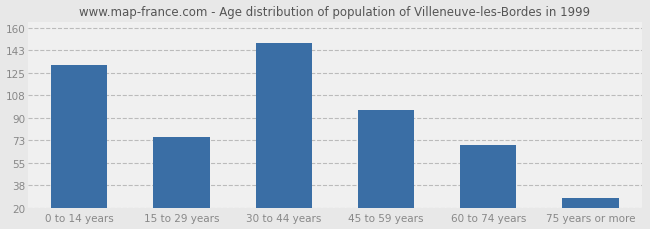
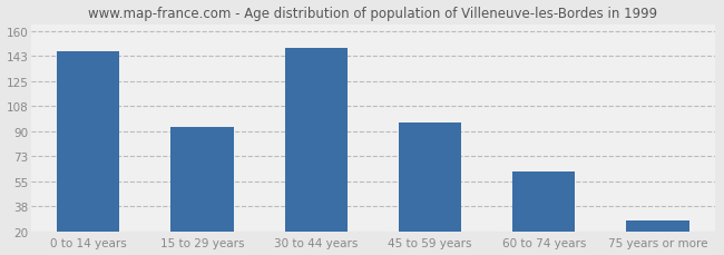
0 to 14 years: 131 -> 146
15 to 29 years: 75 -> 93
60 to 74 years: 69 -> 62
